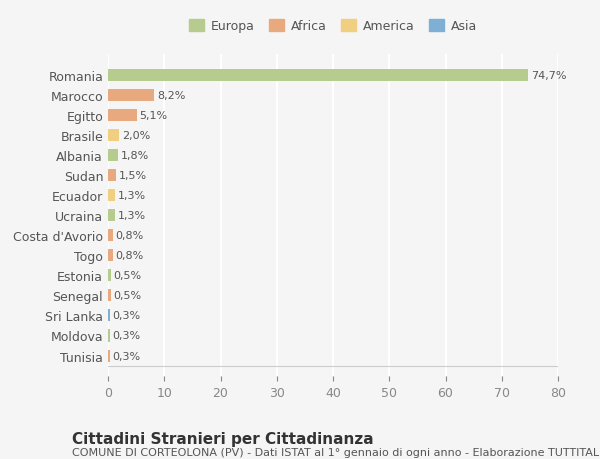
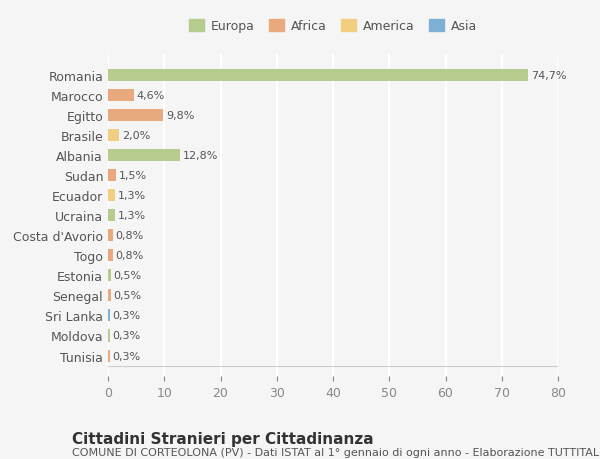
Marocco: 8,2% -> 4,6%
Egitto: 5,1% -> 9,8%
Albania: 1,8% -> 12,8%
